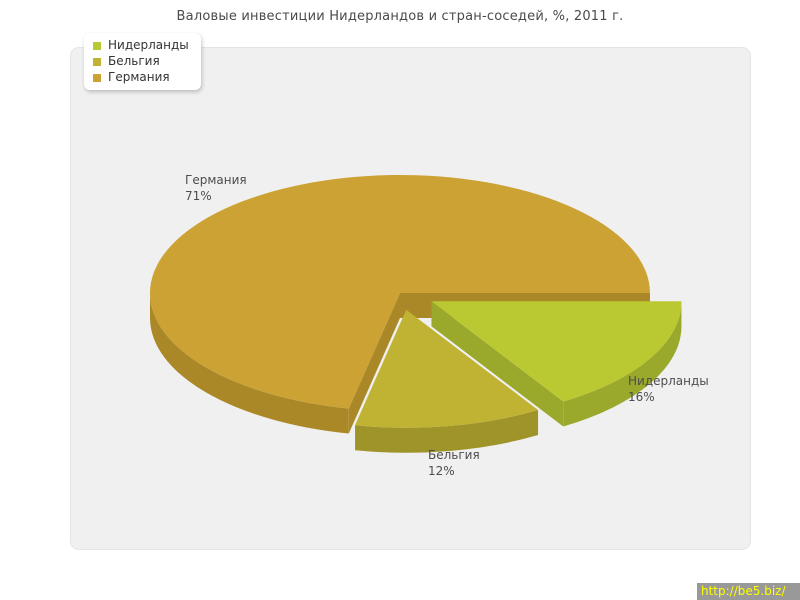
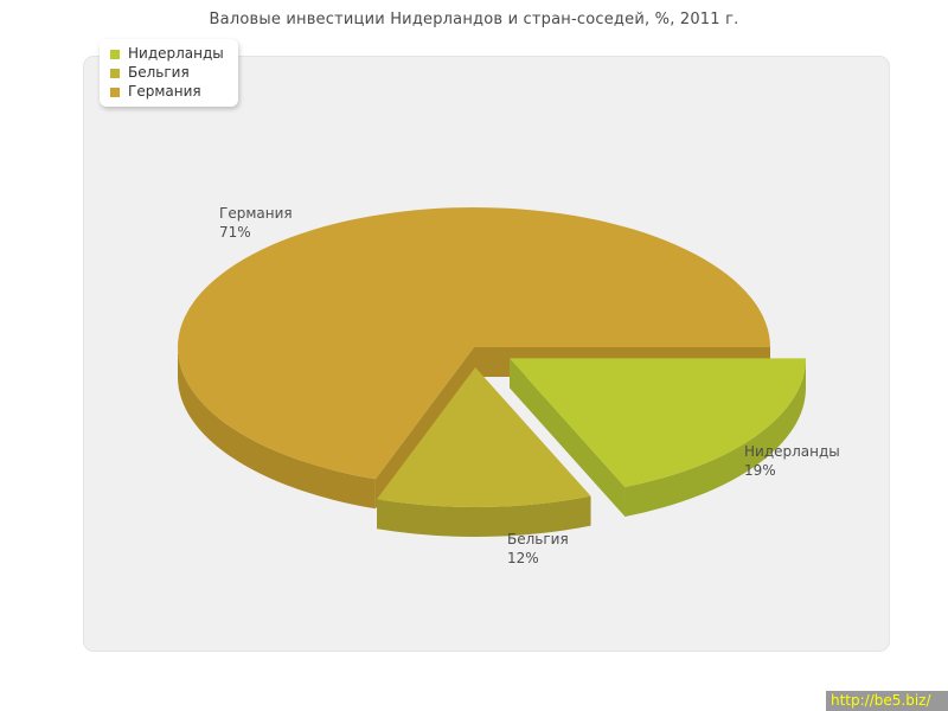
Нидерланды: 16% -> 19%
